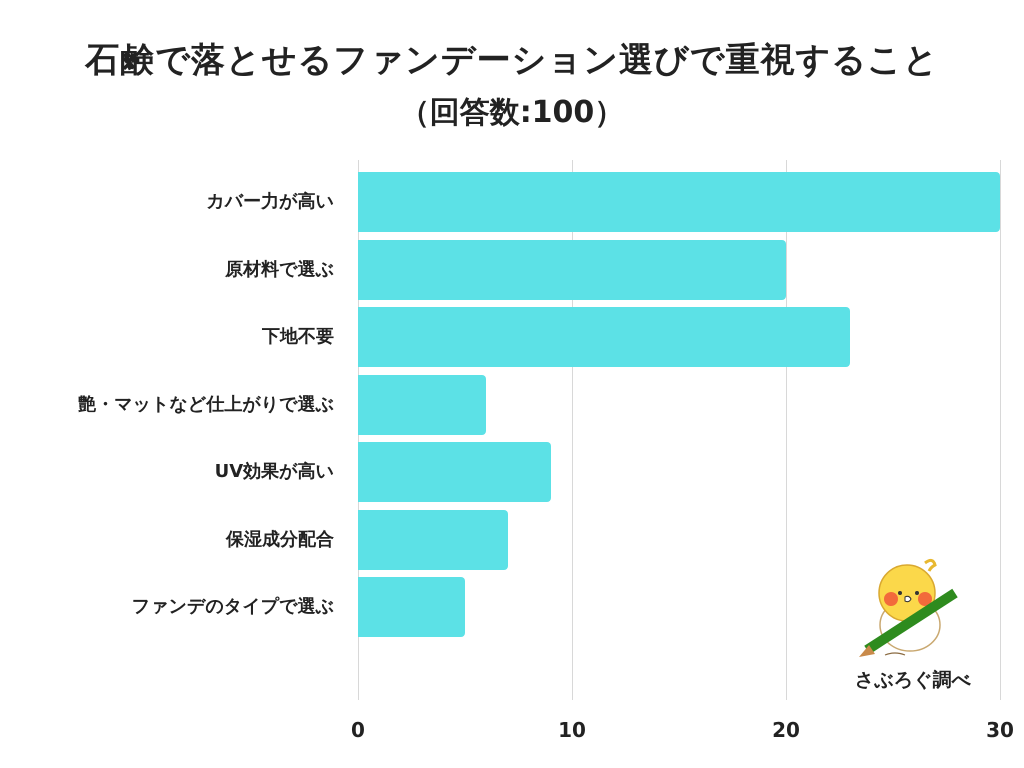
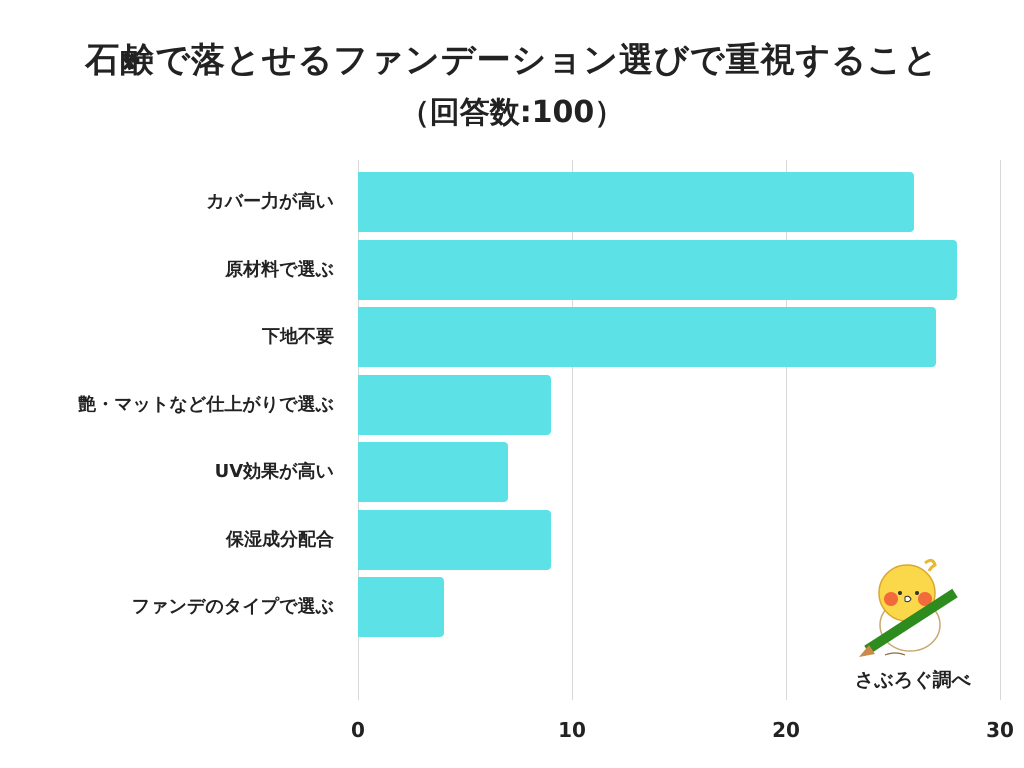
カバー力が高い: 30 -> 26
原材料で選ぶ: 20 -> 28
下地不要: 23 -> 27
艶・マットなど仕上がりで選ぶ: 6 -> 9
UV効果が高い: 9 -> 7
保湿成分配合: 7 -> 9
ファンデのタイプで選ぶ: 5 -> 4
